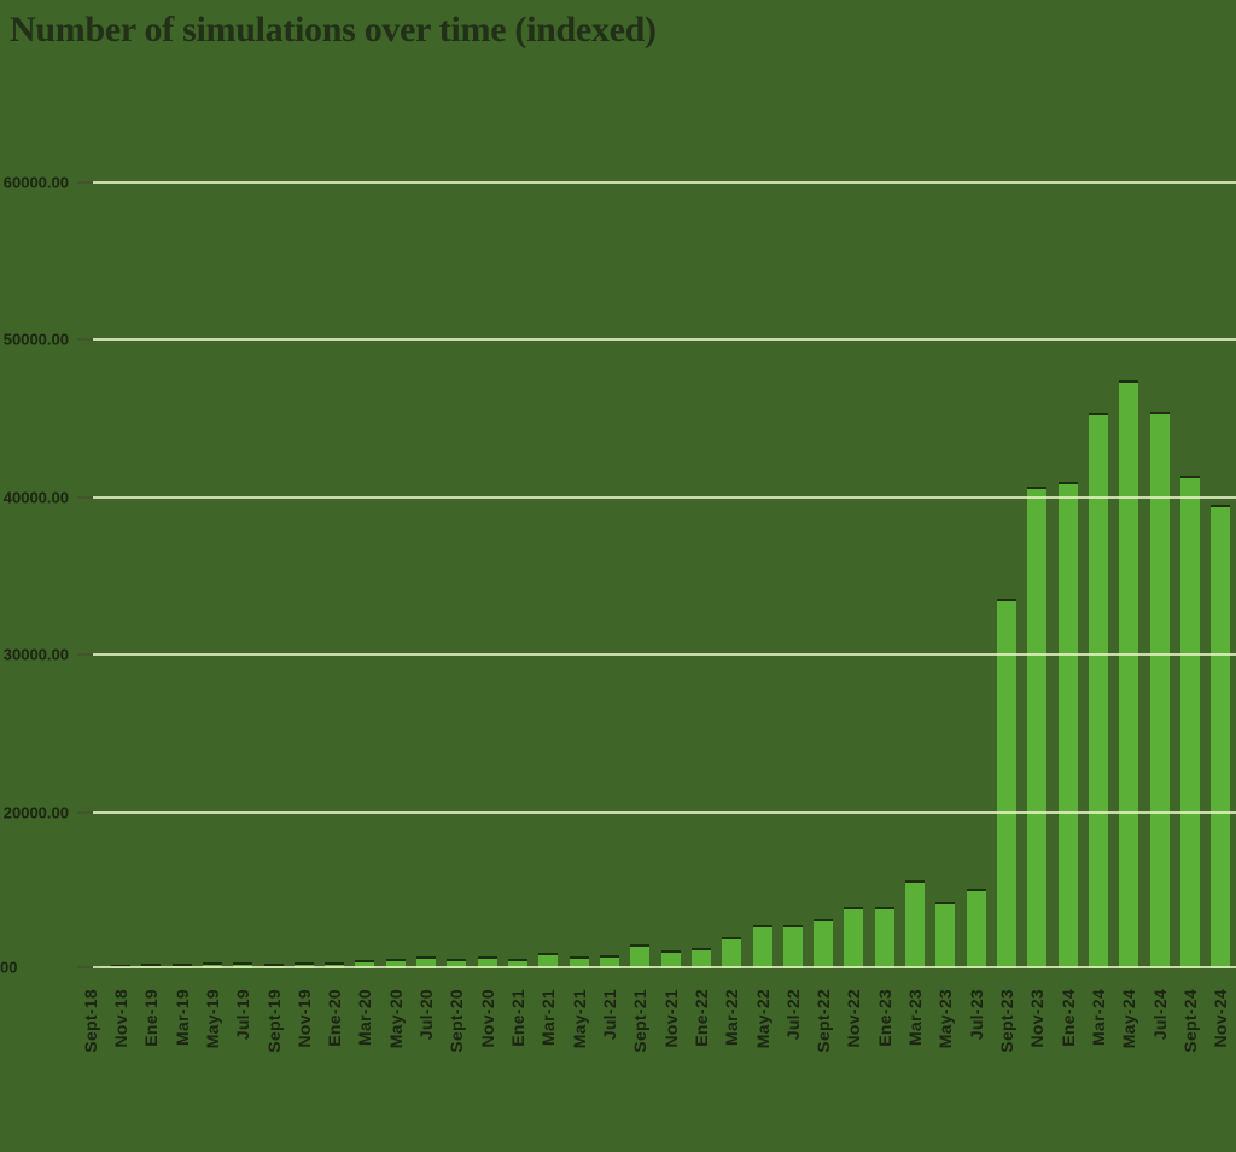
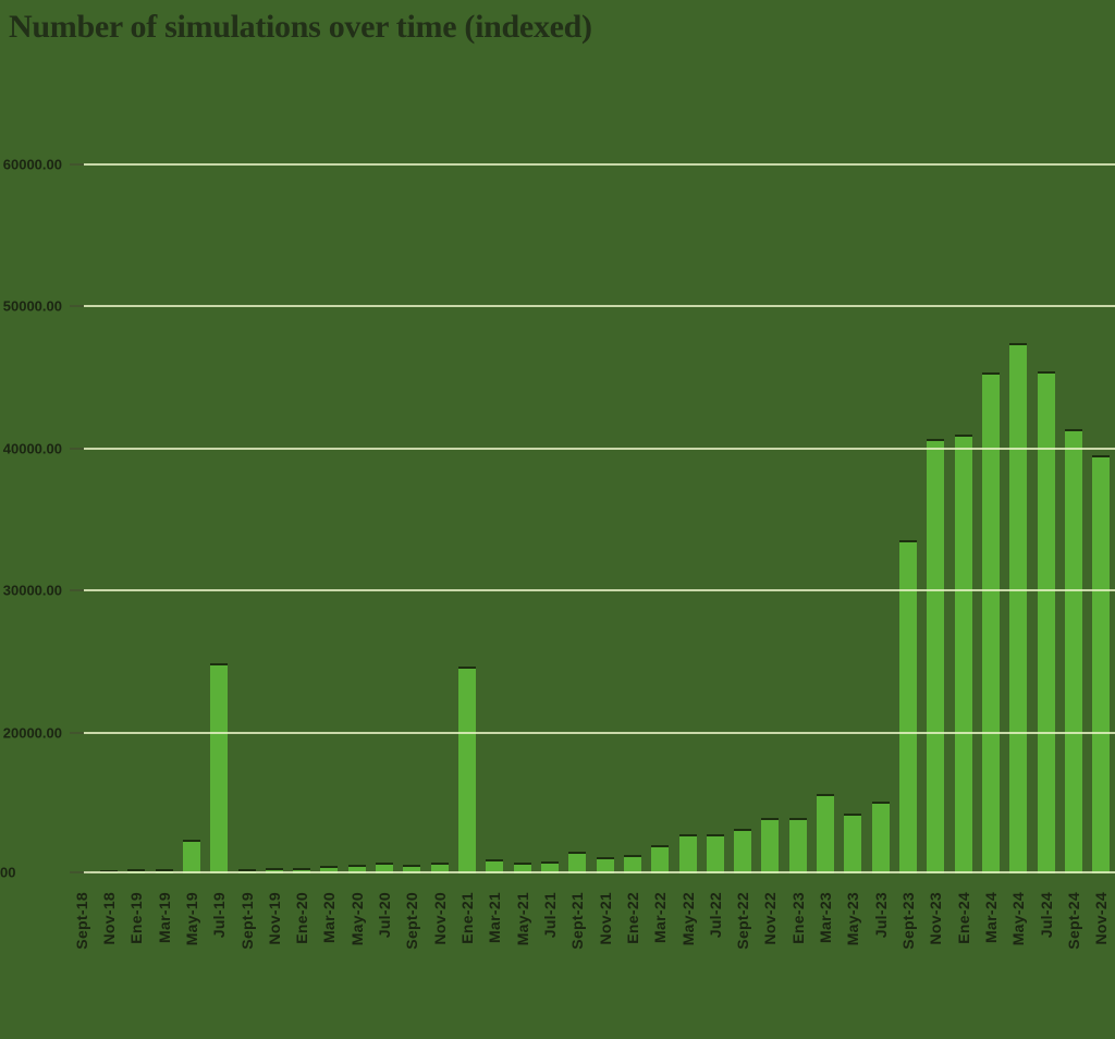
May-19: 10400 -> 12400
Jul-19: 10400 -> 24800
Ene-21: 10600 -> 24600
